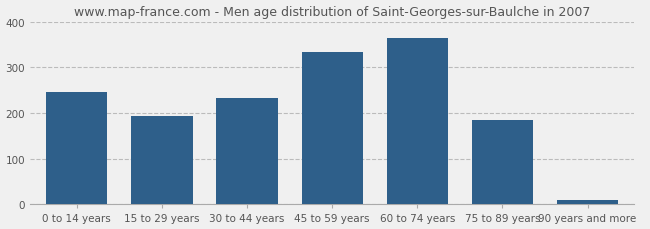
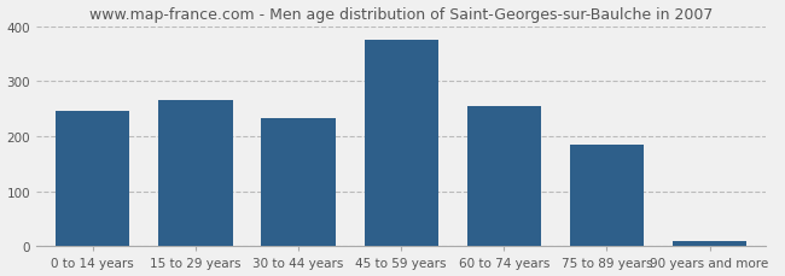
15 to 29 years: 194 -> 265
45 to 59 years: 334 -> 375
60 to 74 years: 363 -> 255
